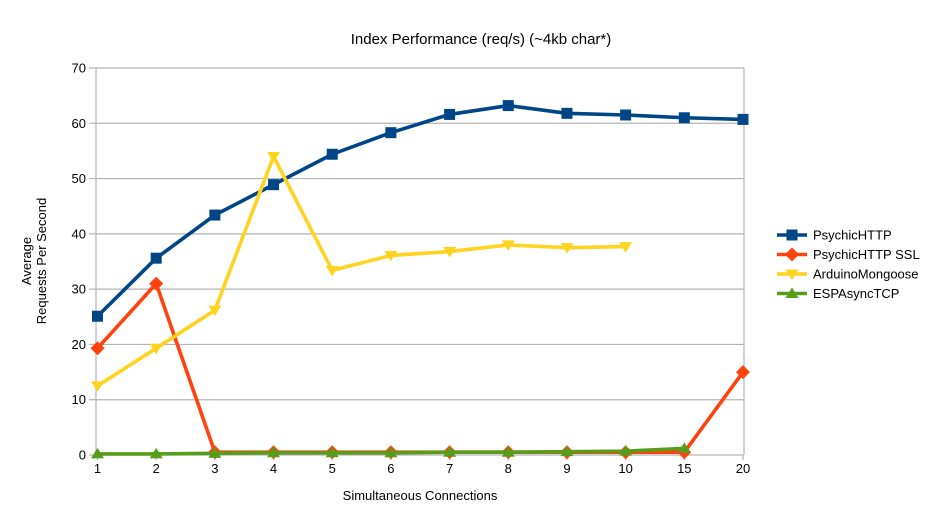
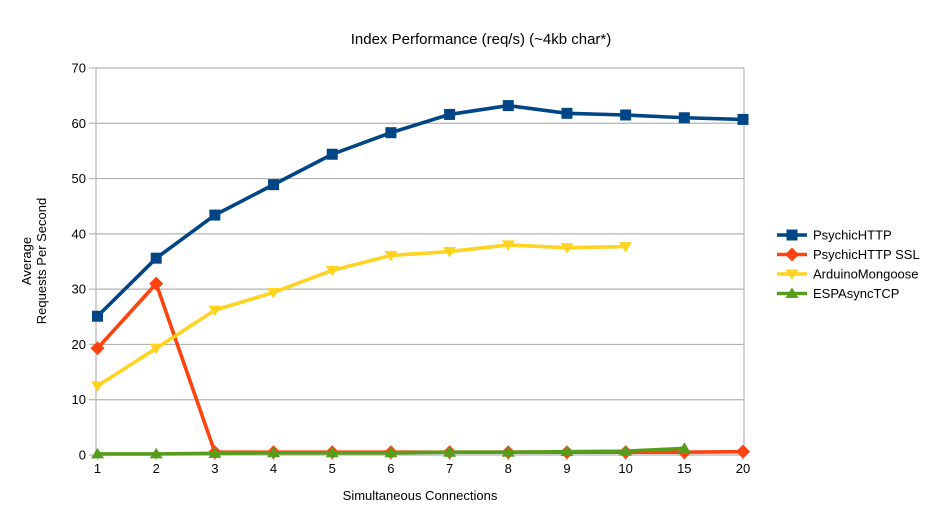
ArduinoMongoose/4: 54 -> 29
PsychicHTTP SSL/20: 15 -> 1
